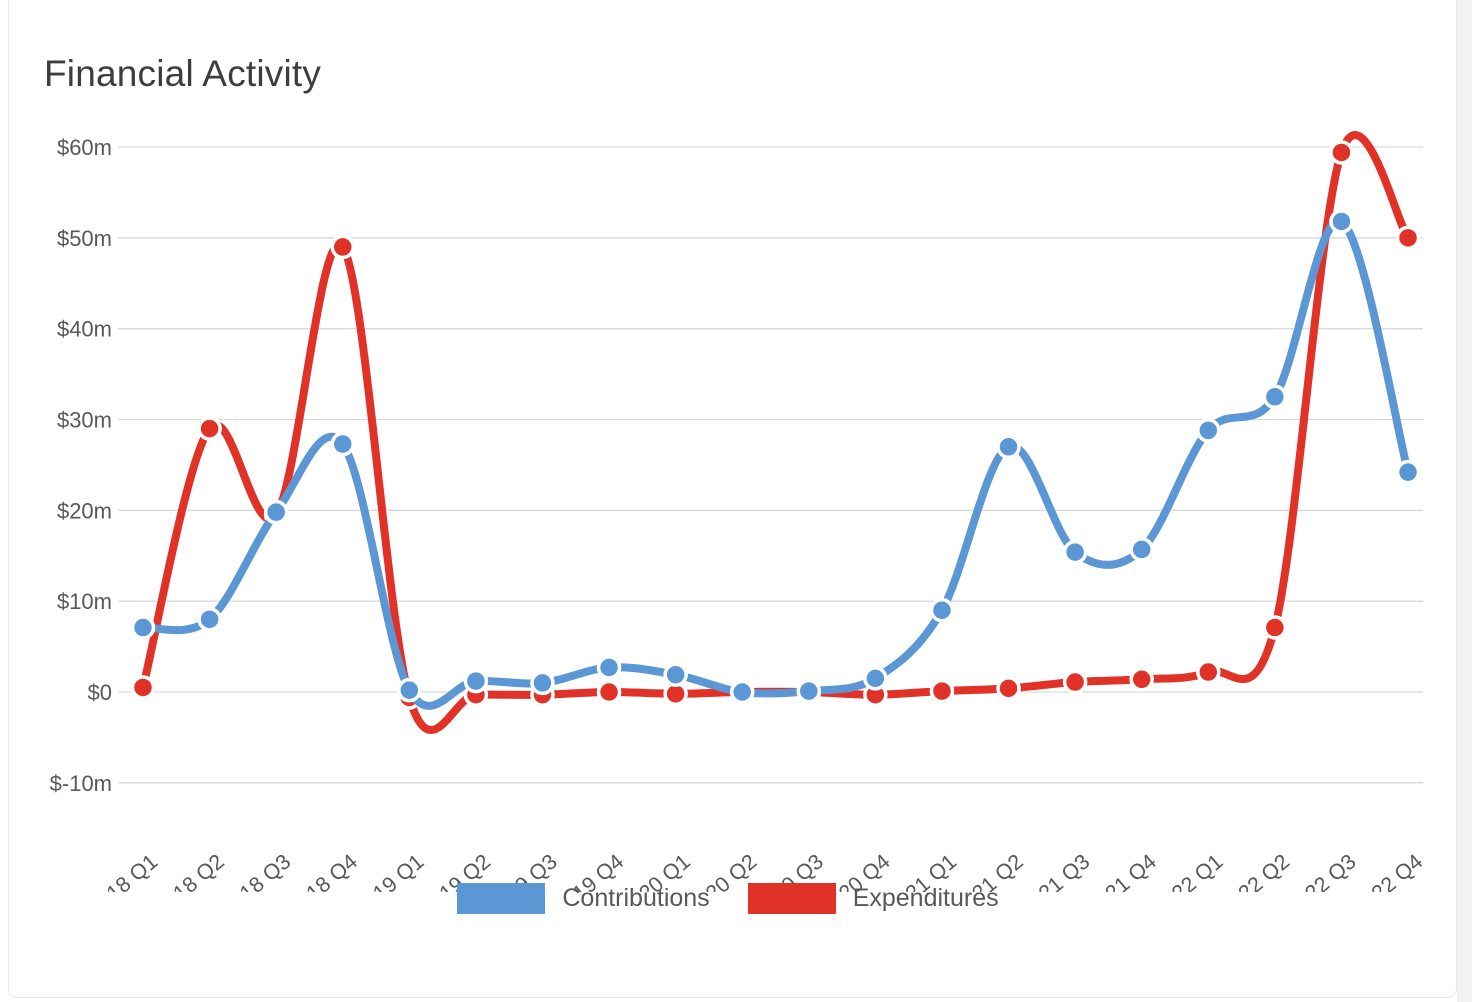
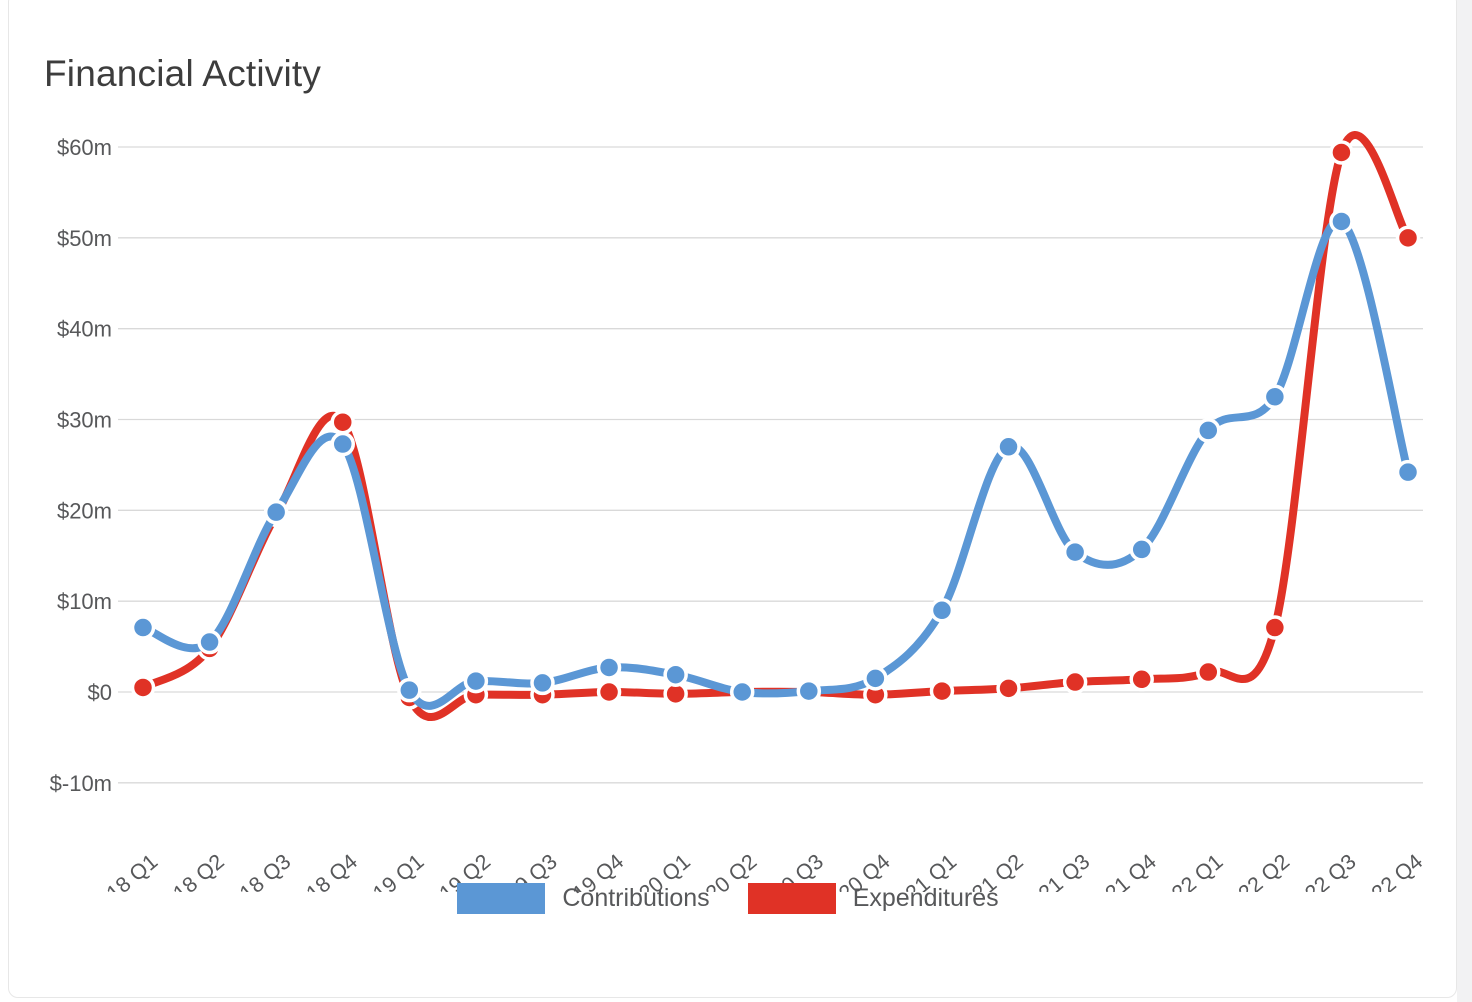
Contributions/2018 Q2: $8m -> $6m
Expenditures/2018 Q2: $29m -> $5m
Expenditures/2018 Q4: $49m -> $30m
